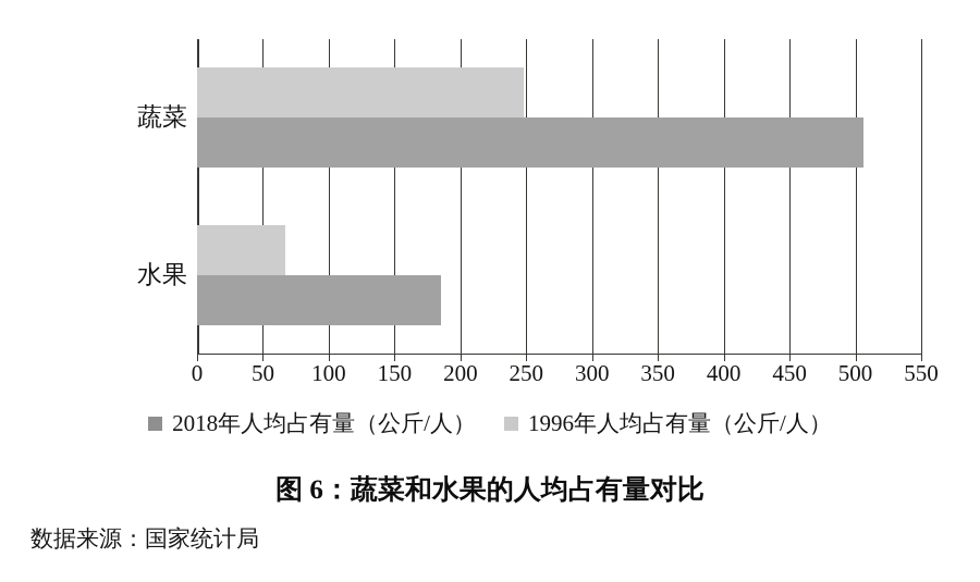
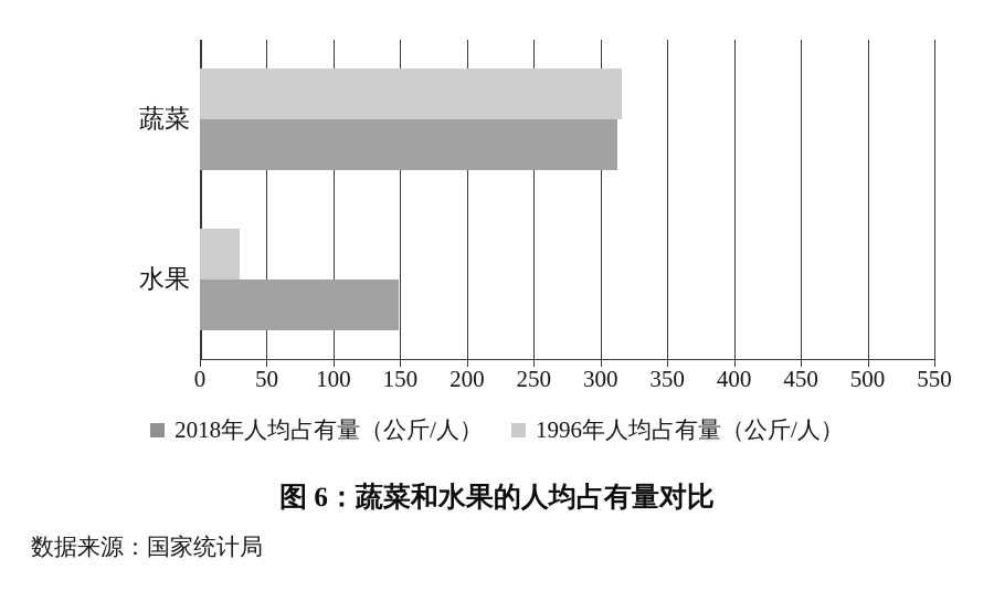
2018年人均占有量（公斤/人）/蔬菜: 506 -> 313
1996年人均占有量（公斤/人）/蔬菜: 248 -> 316
2018年人均占有量（公斤/人）/水果: 185 -> 149
1996年人均占有量（公斤/人）/水果: 67 -> 30
